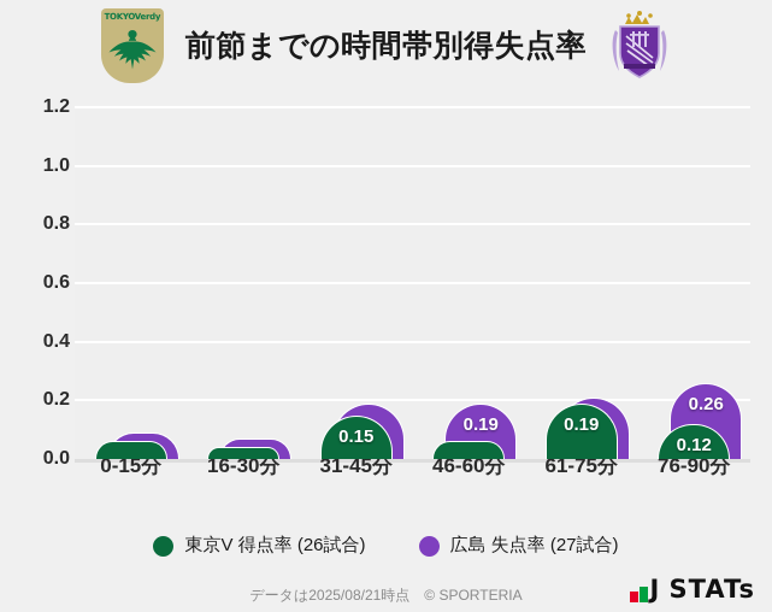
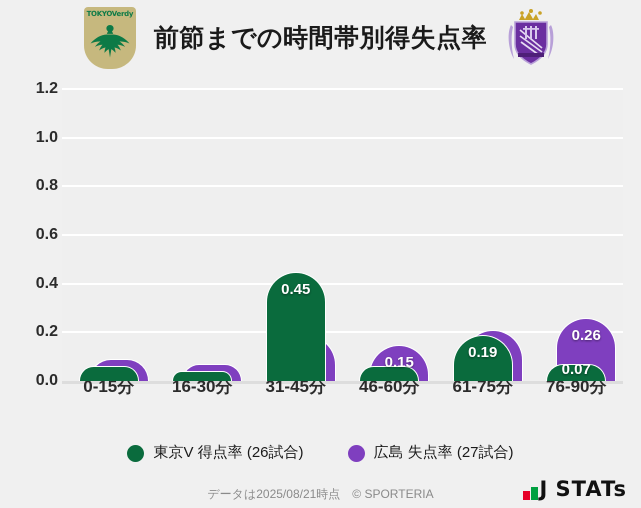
東京V 得点率 (26試合)/31-45分: 0.15 -> 0.45
広島 失点率 (27試合)/46-60分: 0.19 -> 0.15
東京V 得点率 (26試合)/76-90分: 0.12 -> 0.07
